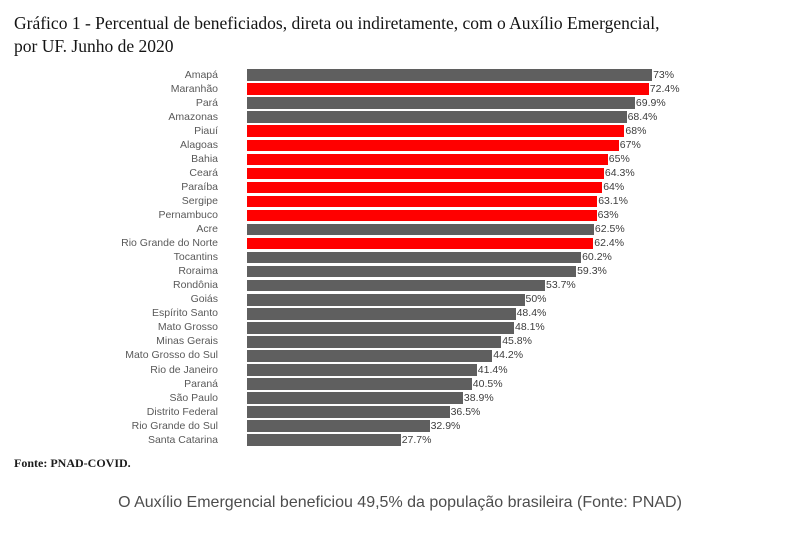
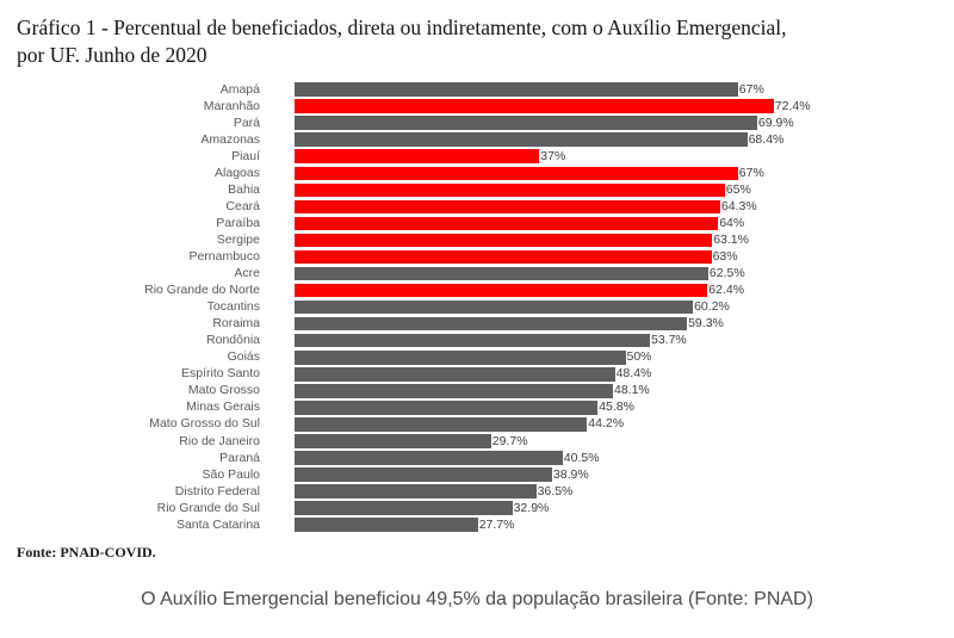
Amapá: 73% -> 67%
Piauí: 68% -> 37%
Rio de Janeiro: 41.4% -> 29.7%
